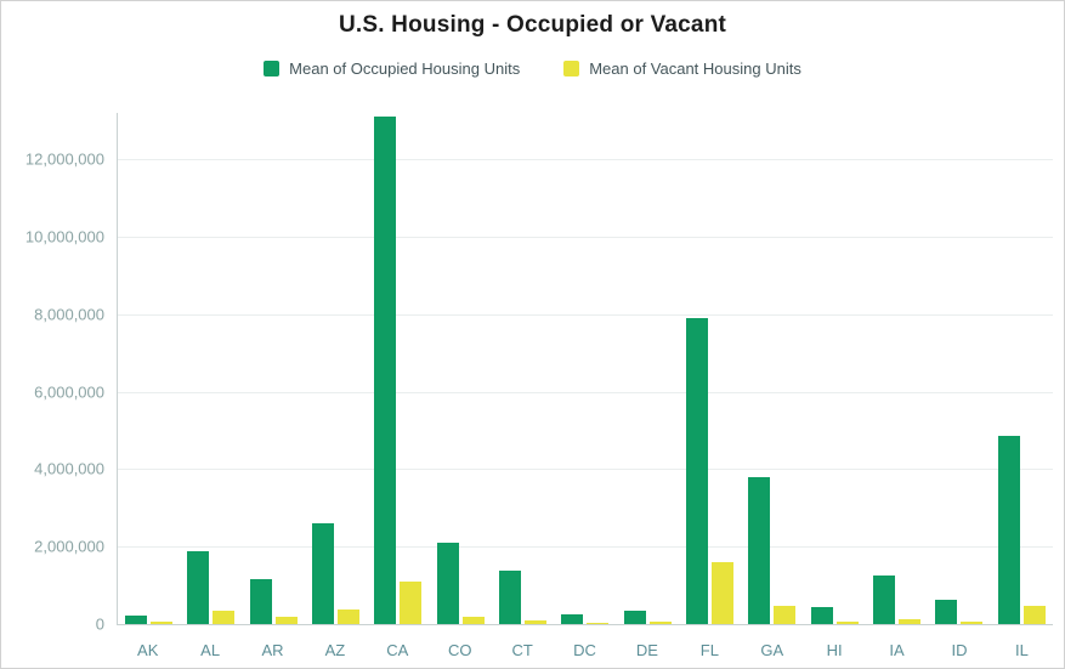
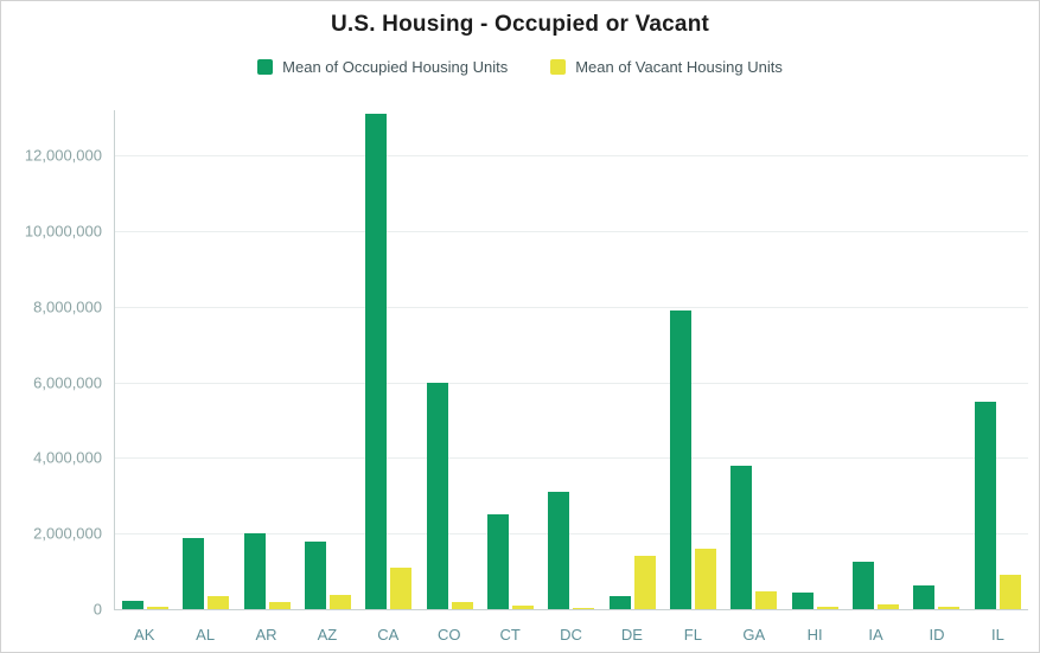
Mean of Occupied Housing Units/AR: 1200000 -> 2000000
Mean of Occupied Housing Units/AZ: 2600000 -> 1800000
Mean of Occupied Housing Units/CO: 2100000 -> 6000000
Mean of Occupied Housing Units/CT: 1400000 -> 2500000
Mean of Occupied Housing Units/DC: 200000 -> 3100000
Mean of Vacant Housing Units/DE: 100000 -> 1400000
Mean of Occupied Housing Units/IL: 4800000 -> 5500000
Mean of Vacant Housing Units/IL: 500000 -> 900000
